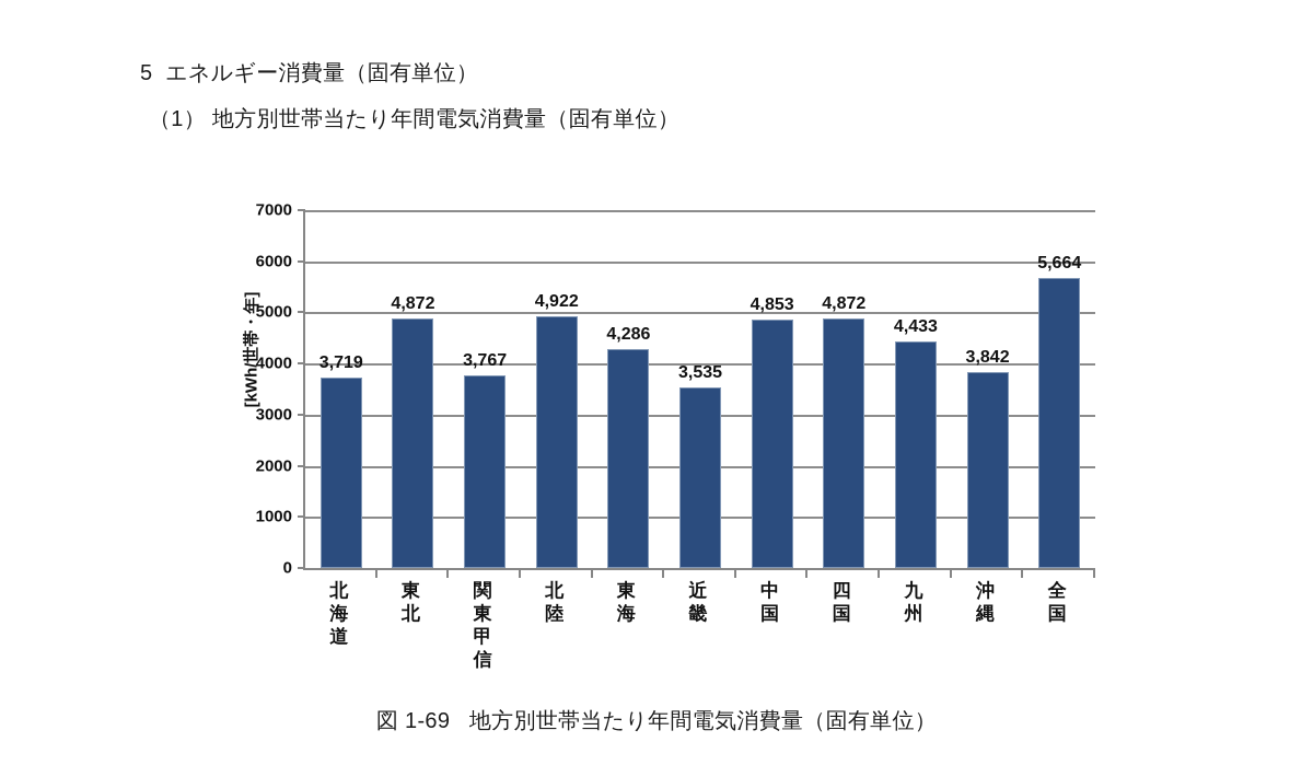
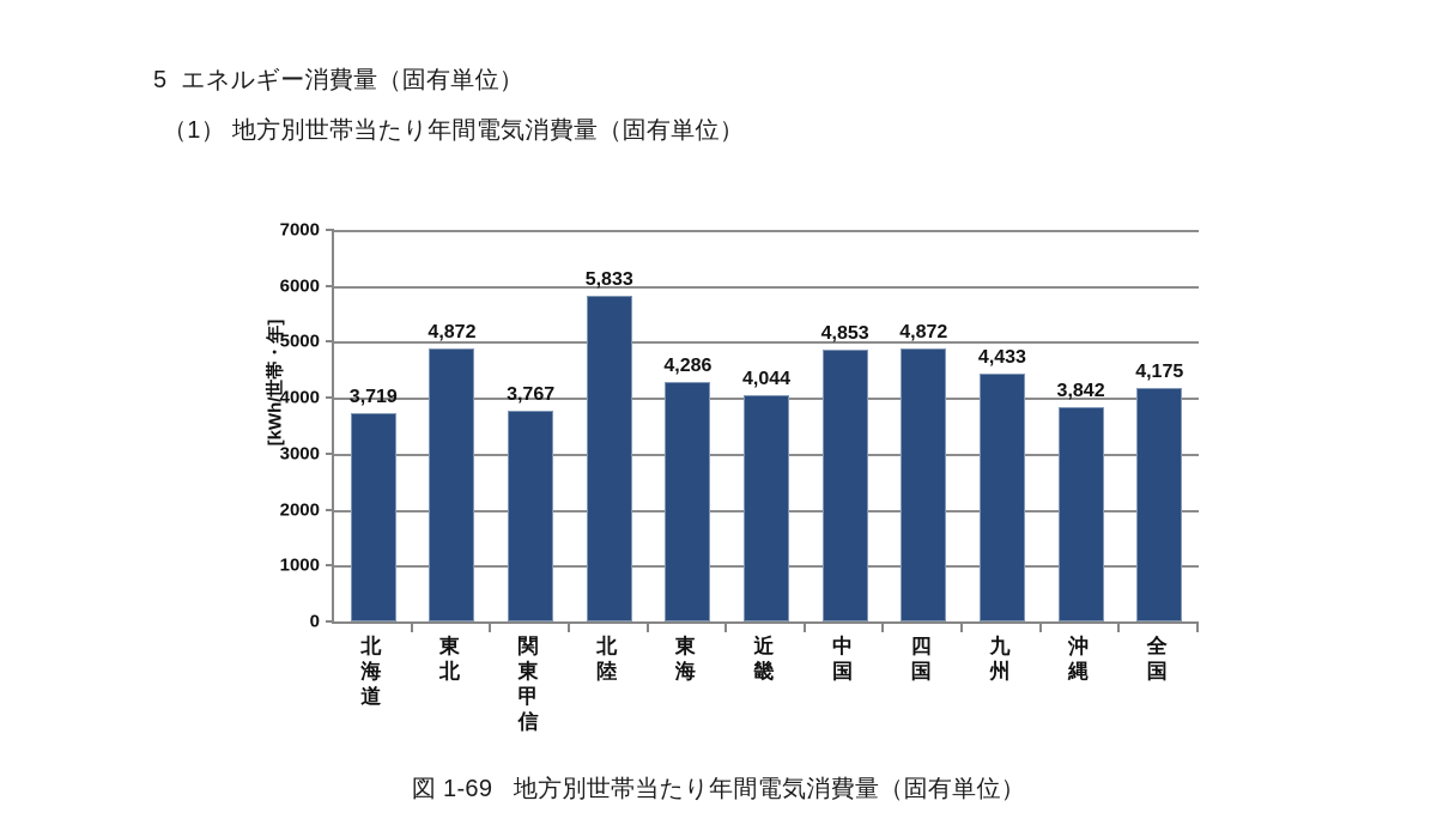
北陸: 4,922 -> 5,833
近畿: 3,535 -> 4,044
全国: 5,664 -> 4,175
